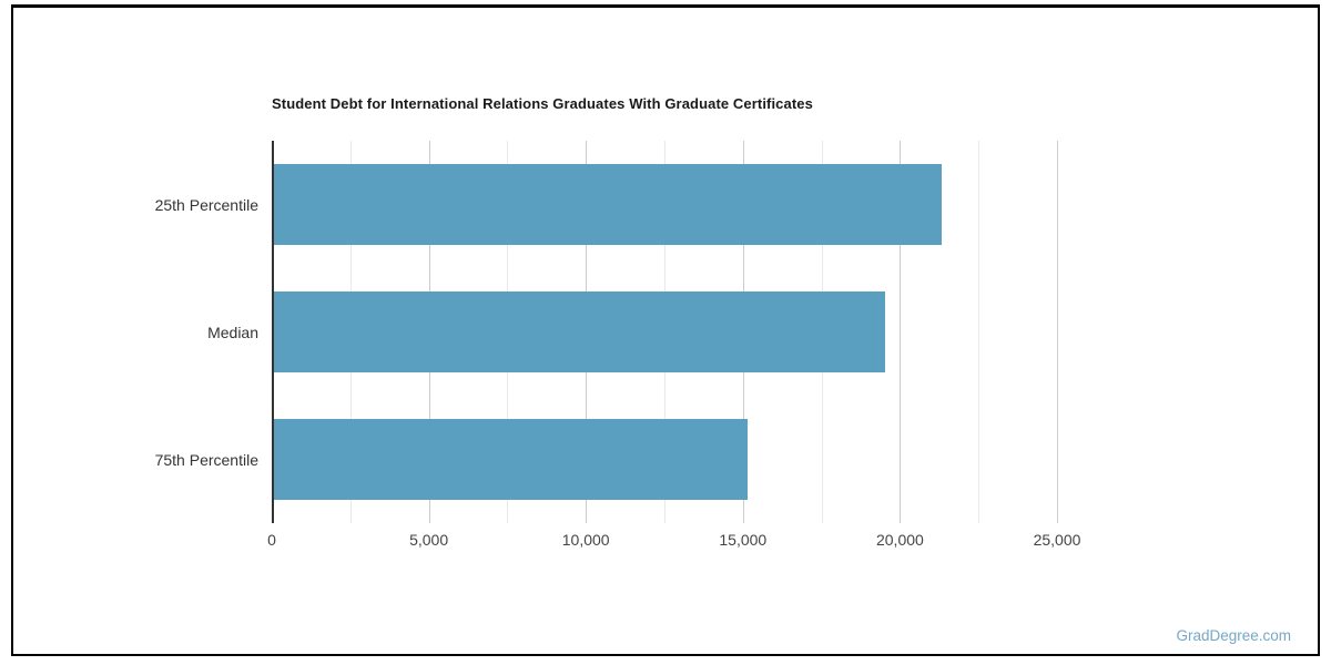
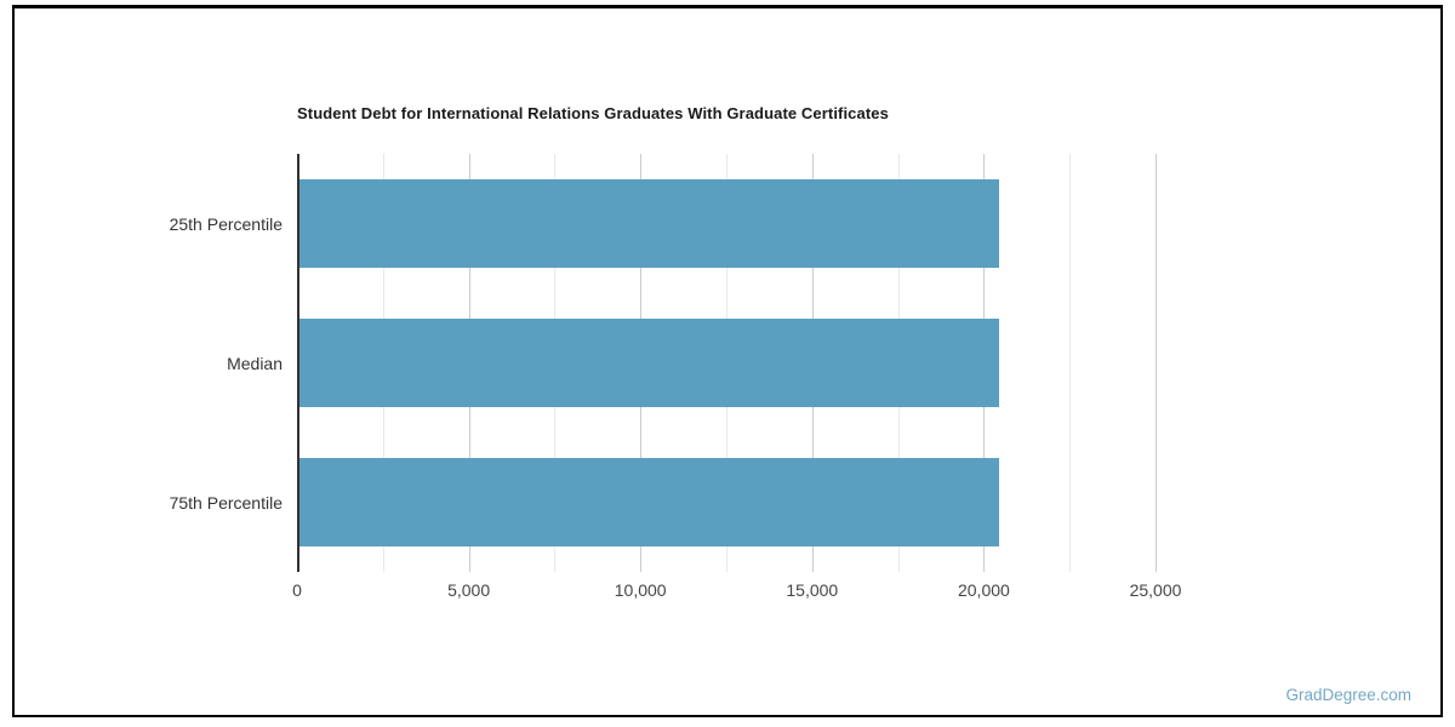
25th Percentile: 21300 -> 20400
Median: 19500 -> 20400
75th Percentile: 15100 -> 20400
